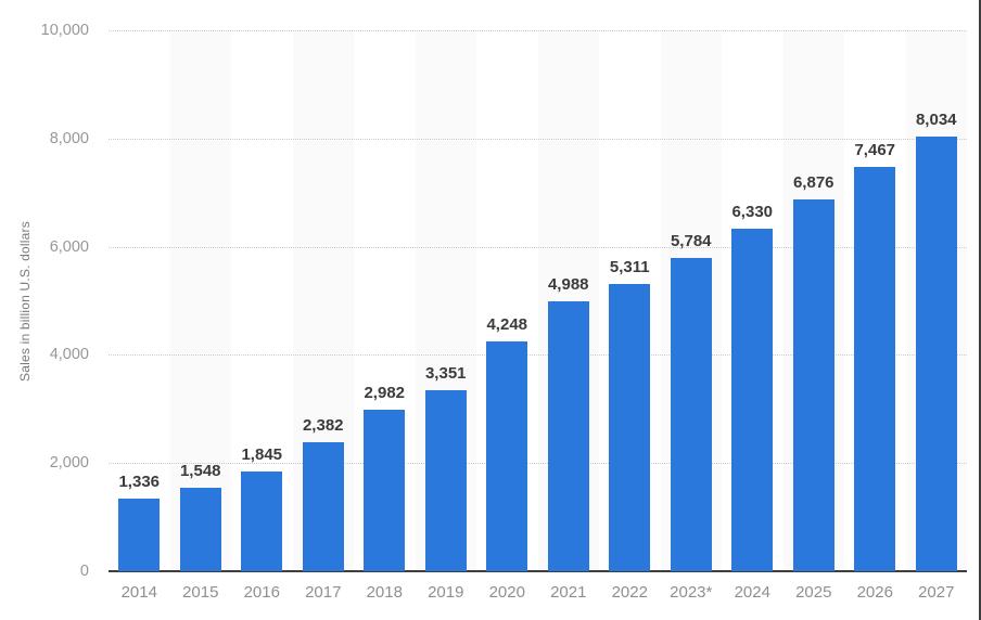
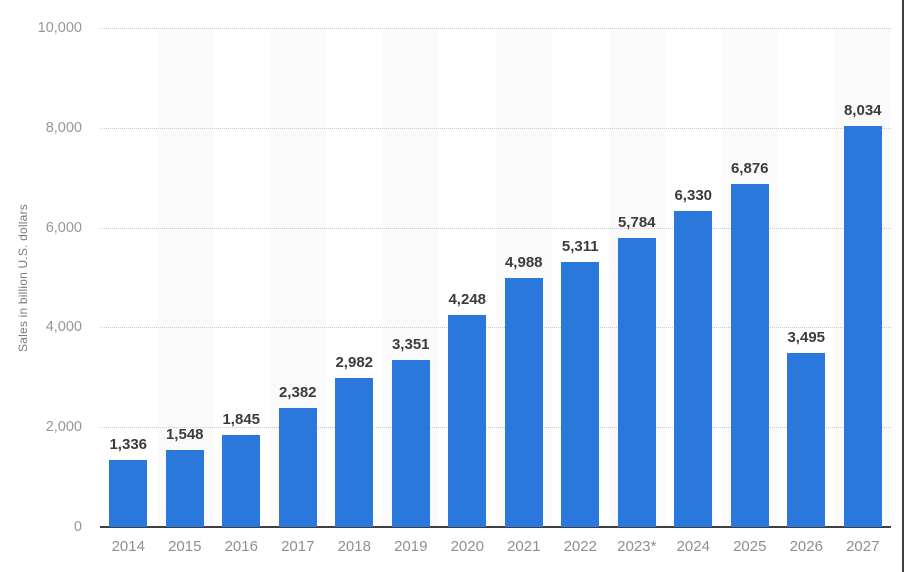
2026: 7,467 -> 3,495
